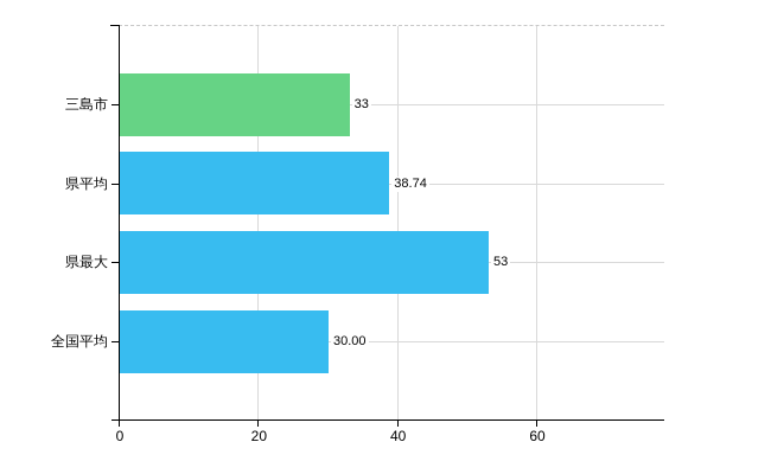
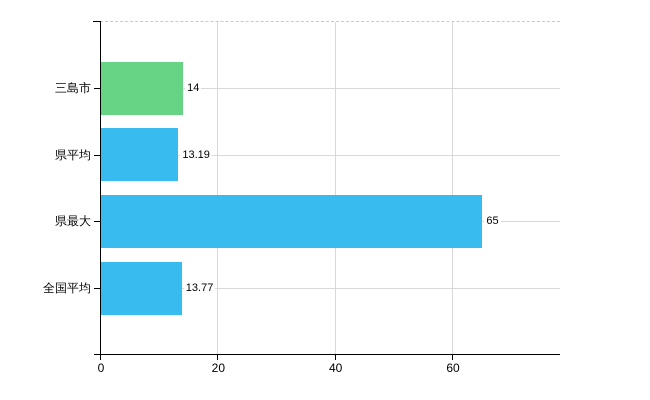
三島市: 33 -> 14
県平均: 38.74 -> 13.19
県最大: 53 -> 65
全国平均: 30.00 -> 13.77
